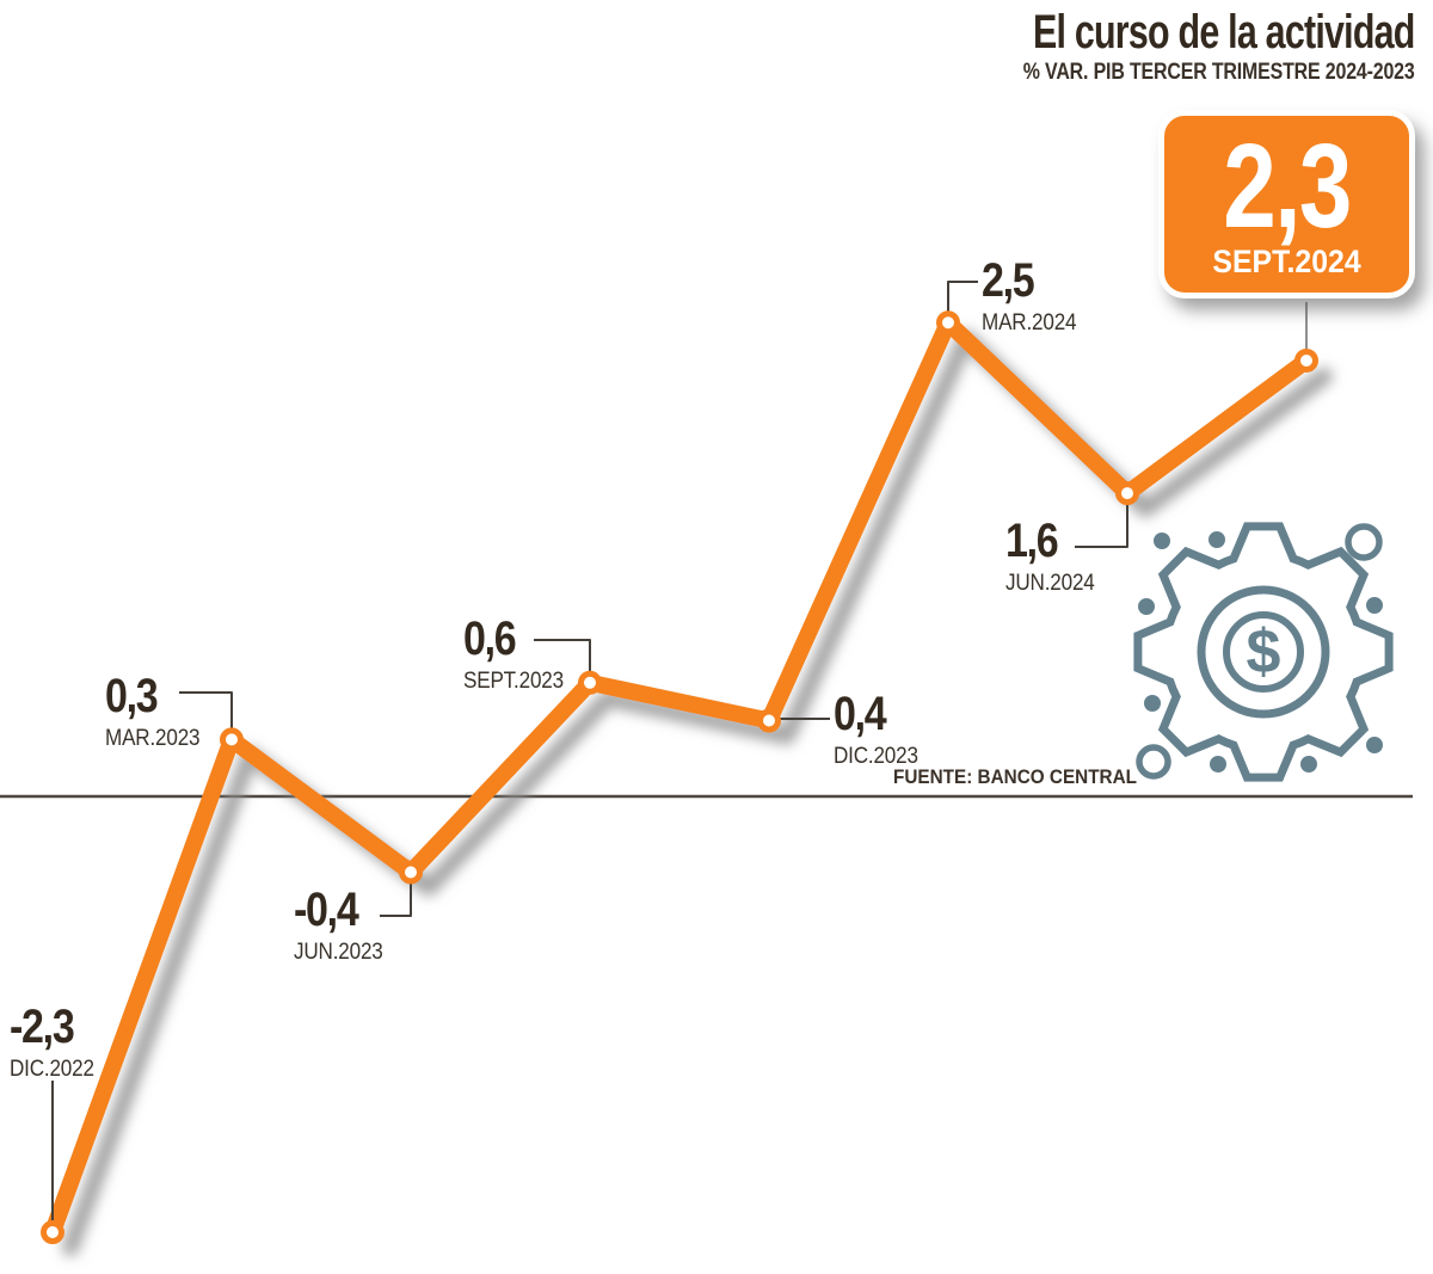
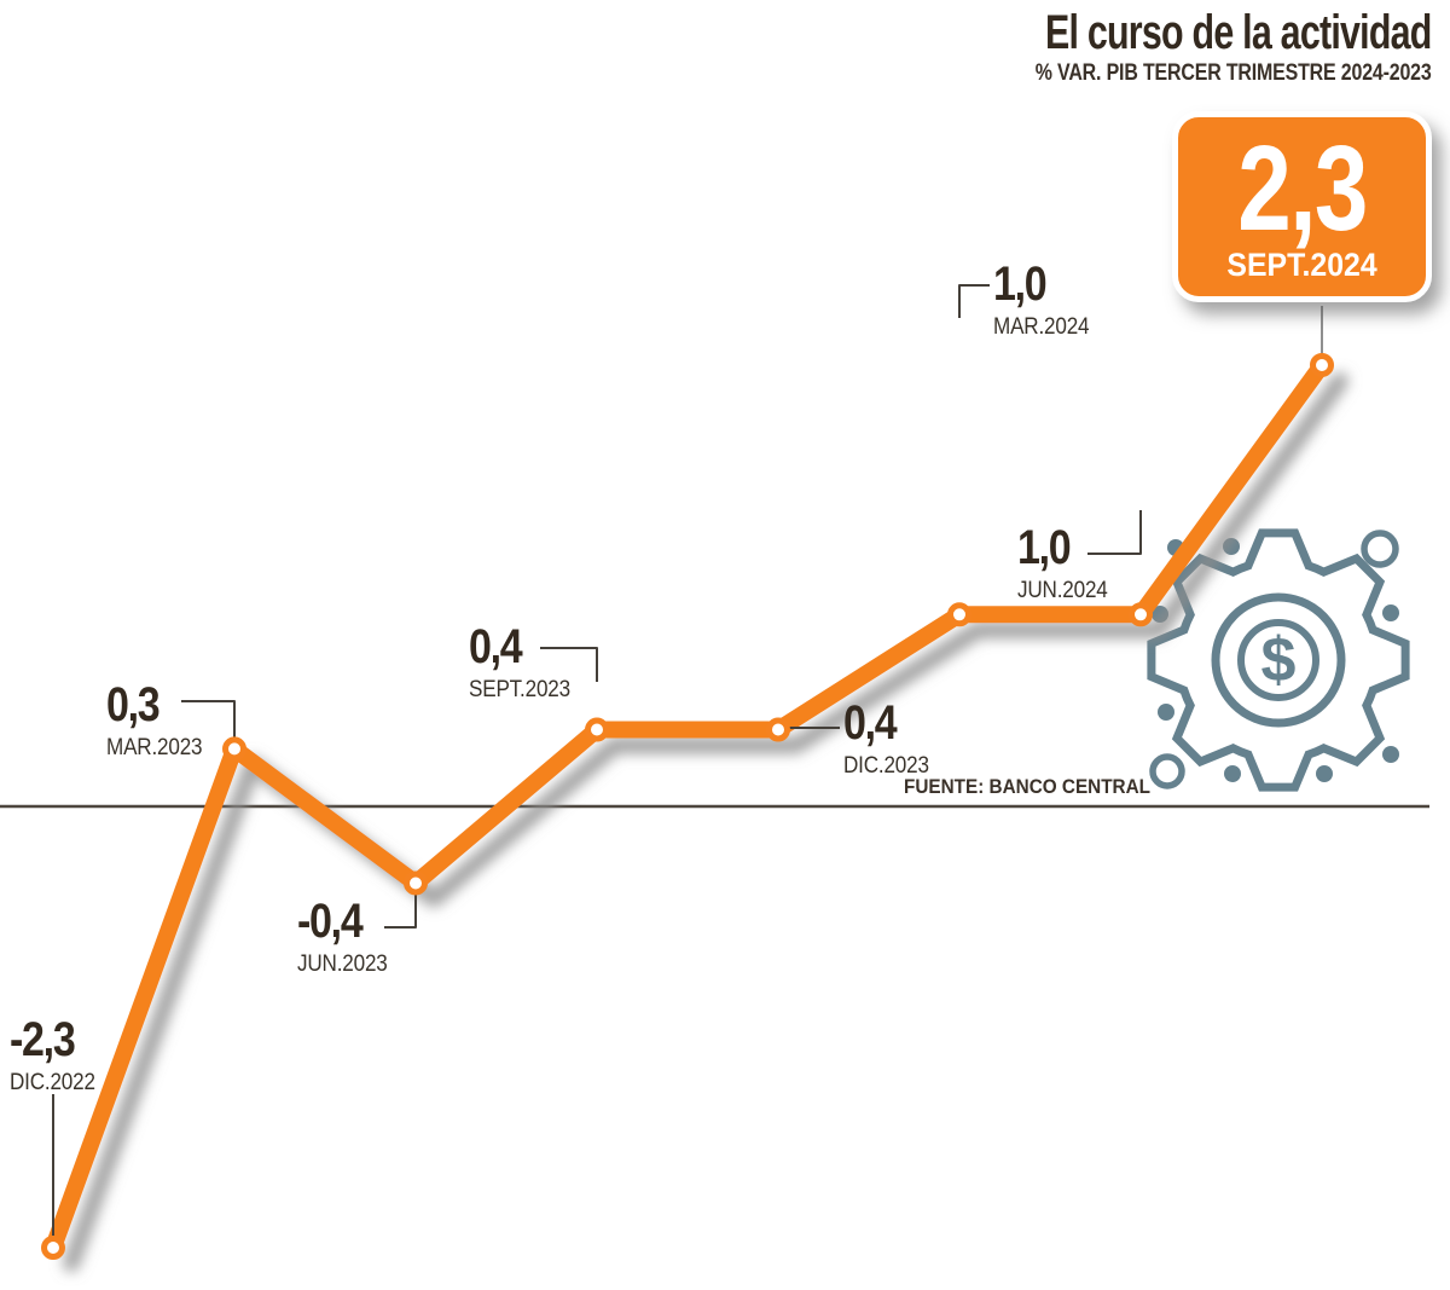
SEPT.2023: 0,6 -> 0,4
MAR.2024: 2,5 -> 1,0
JUN.2024: 1,6 -> 1,0
